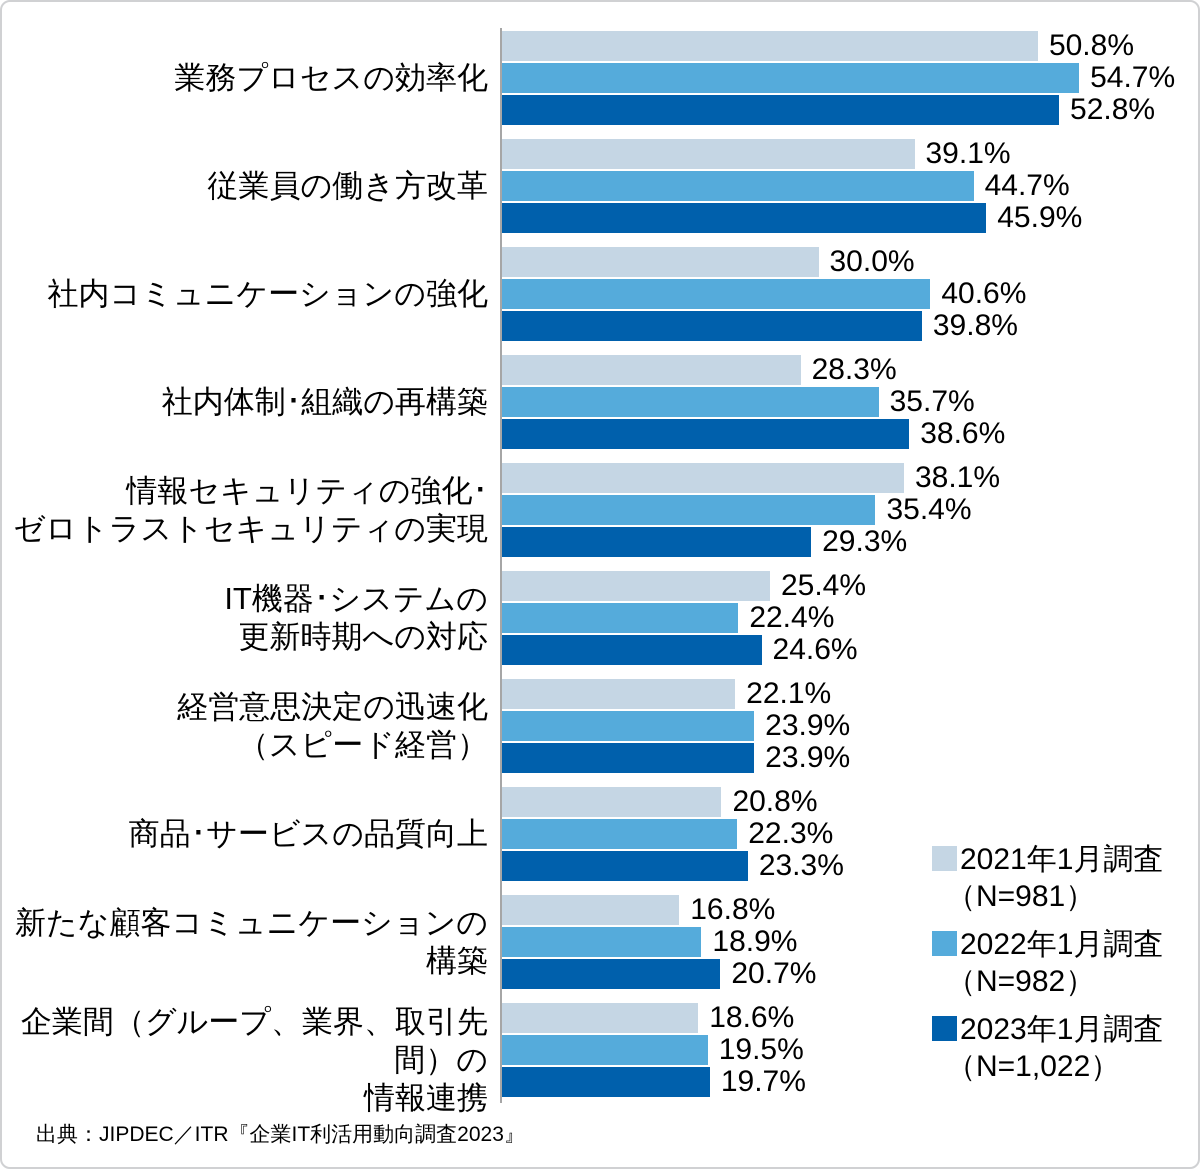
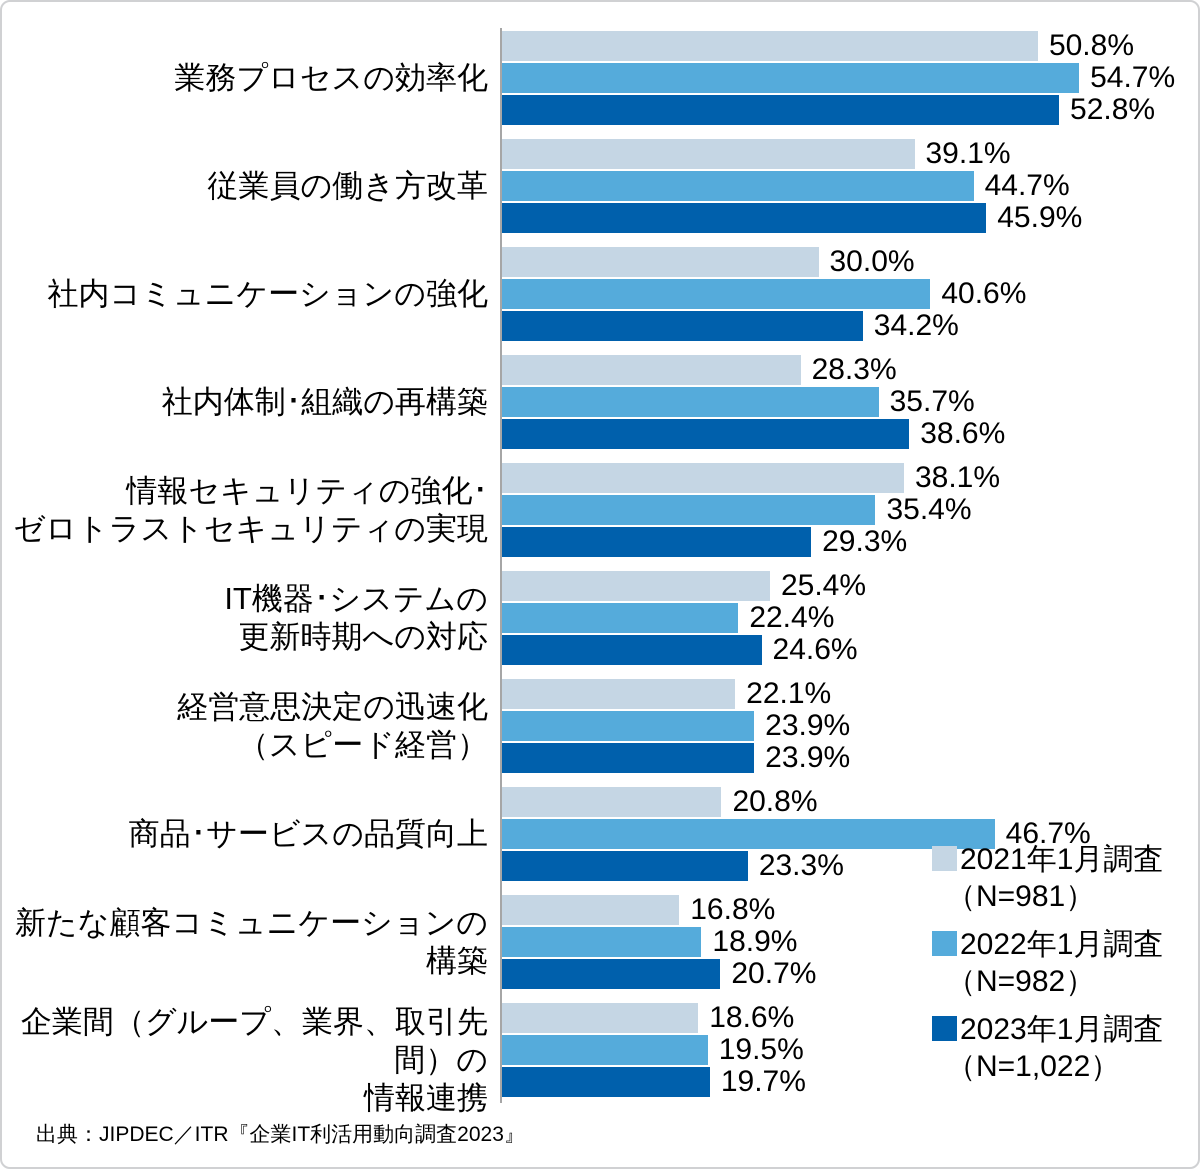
2023年1月調査（N=1,022）/社内コミュニケーションの強化: 39.8% -> 34.2%
2022年1月調査（N=982）/商品･サービスの品質向上: 22.3% -> 46.7%
